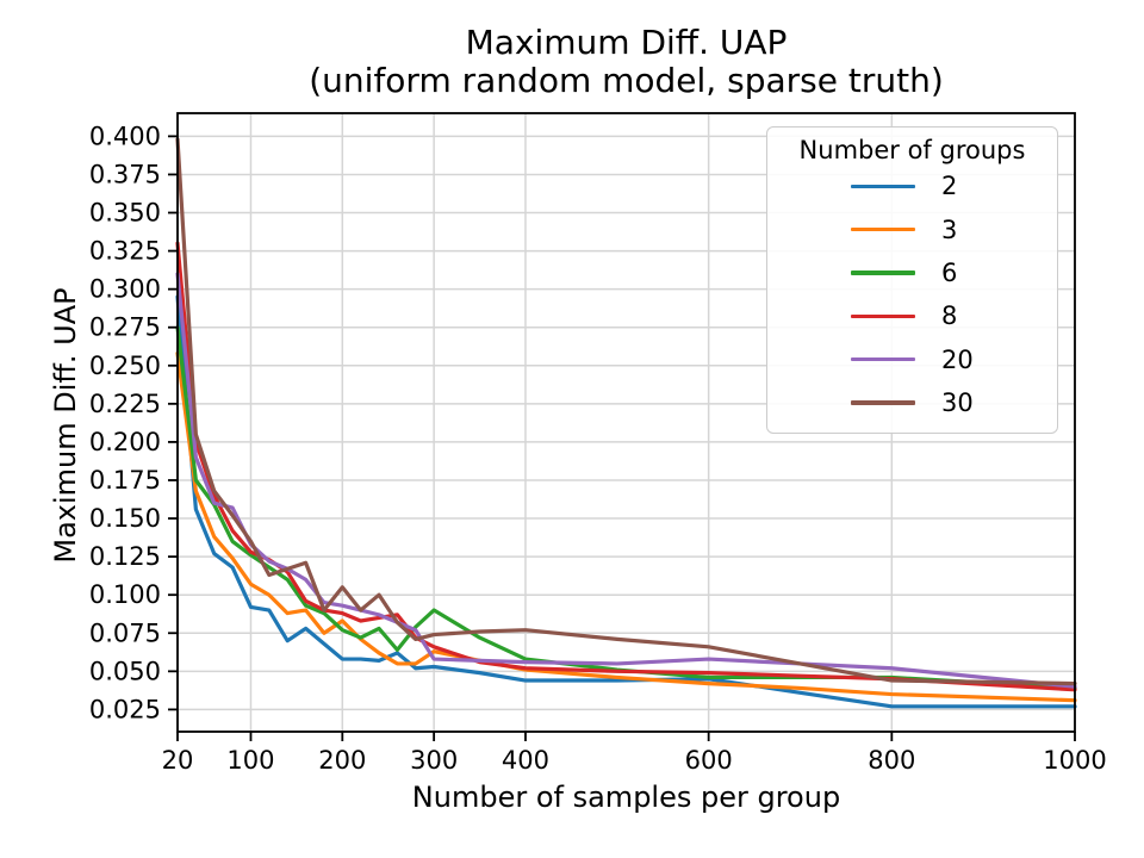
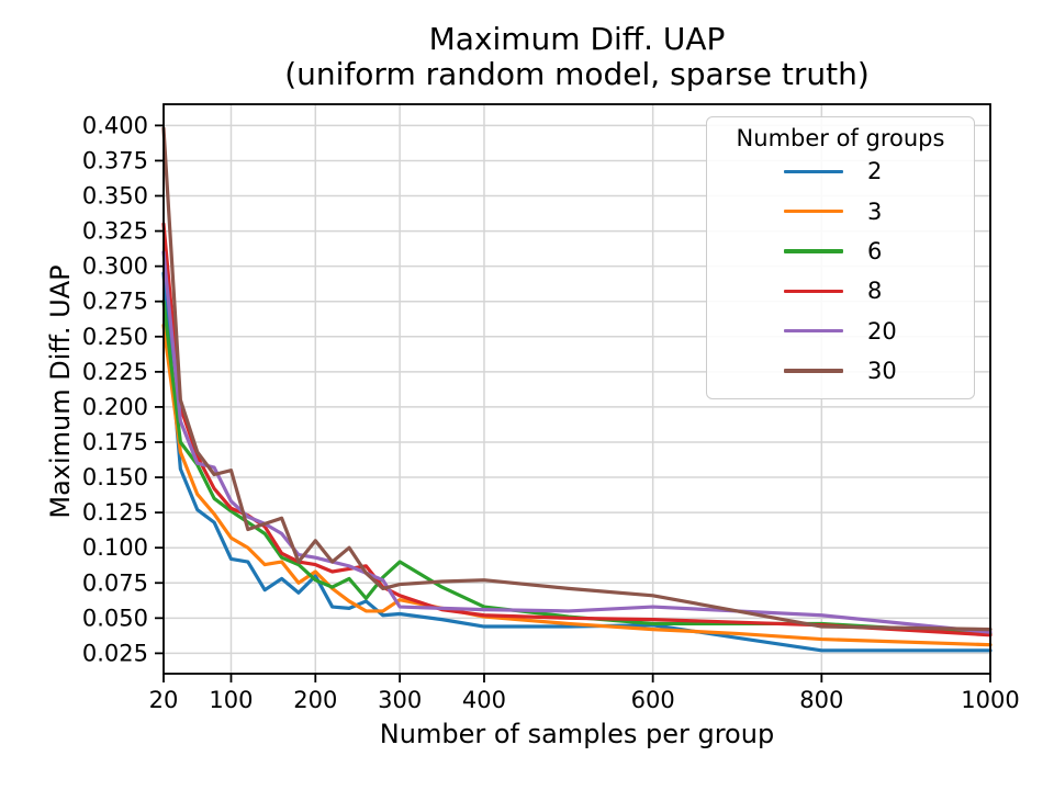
30/100: 0.135 -> 0.155
2/200: 0.058 -> 0.080
